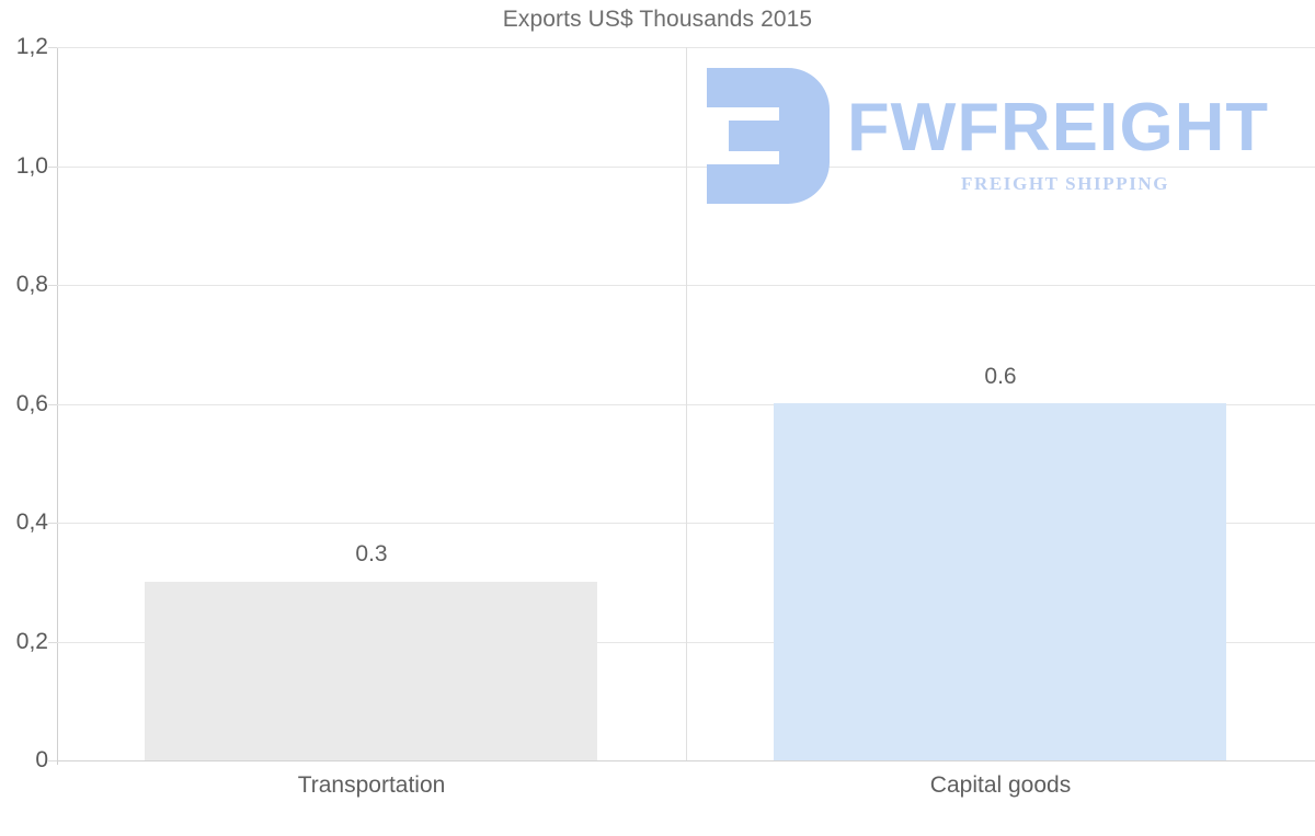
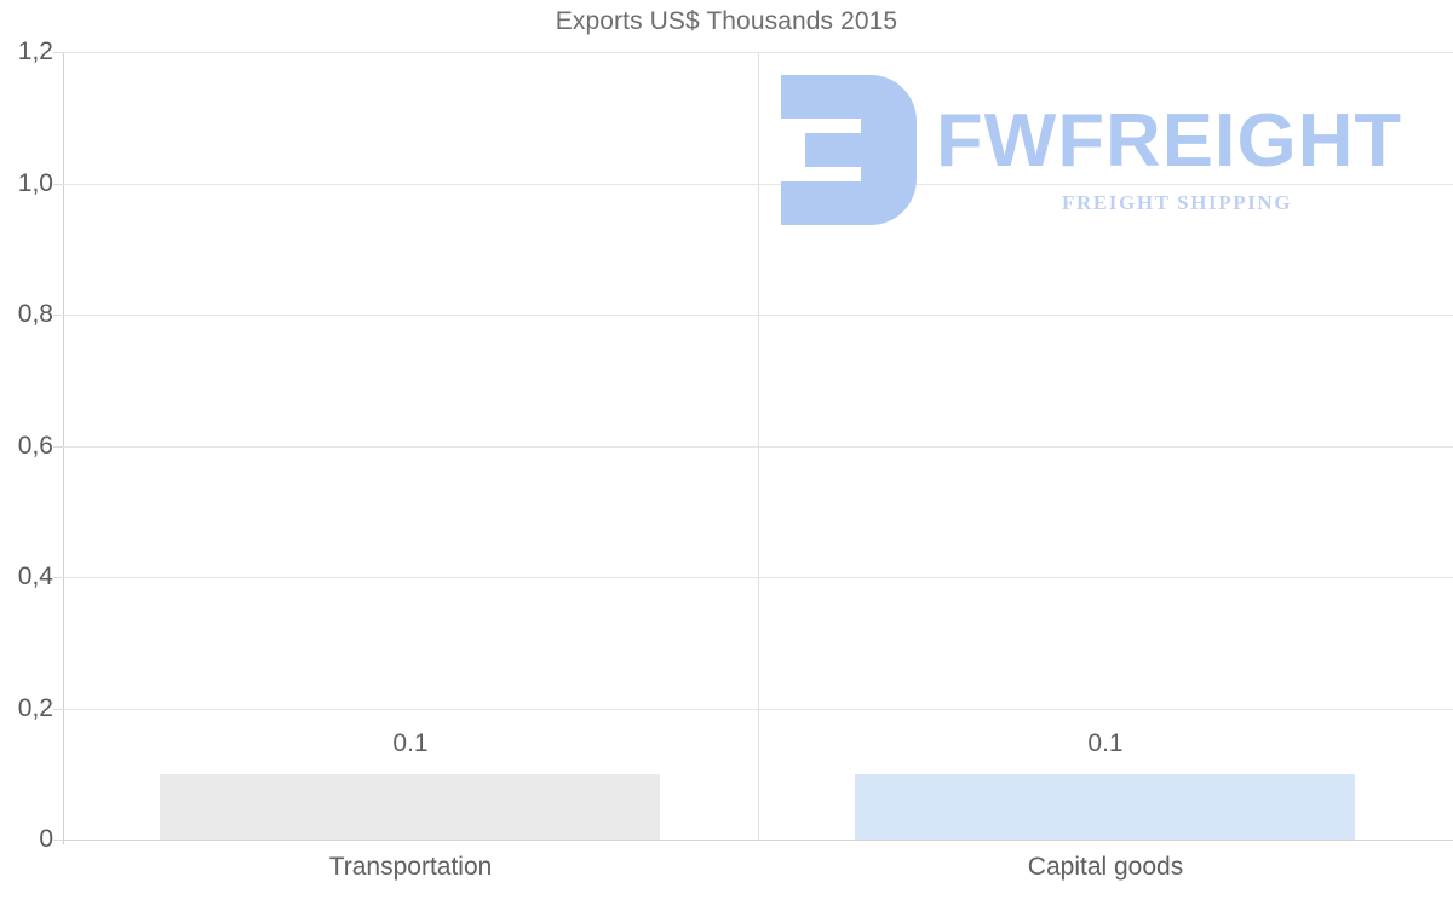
Transportation: 0.3 -> 0.1
Capital goods: 0.6 -> 0.1
